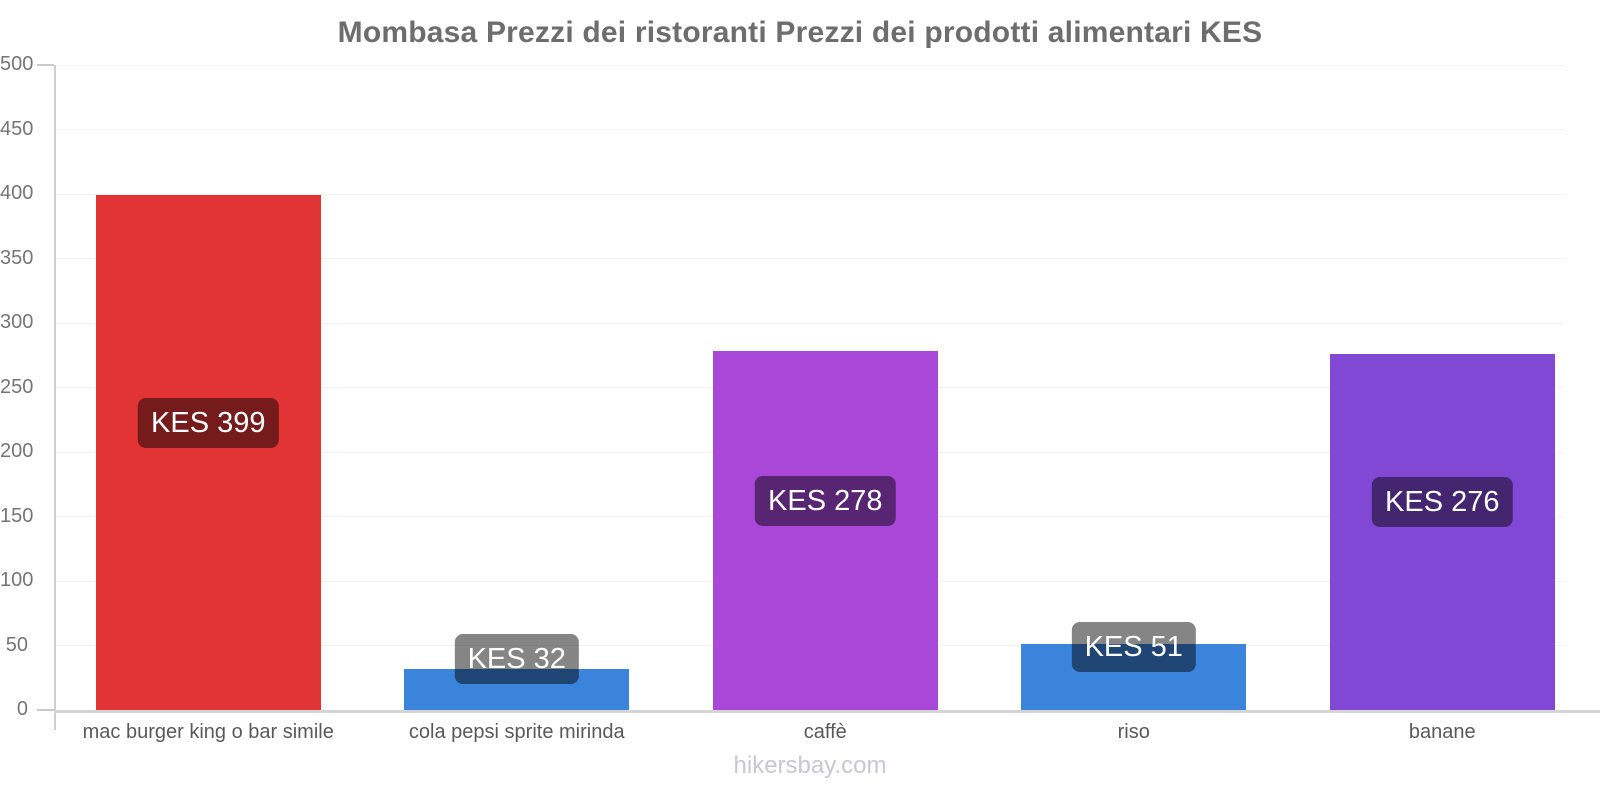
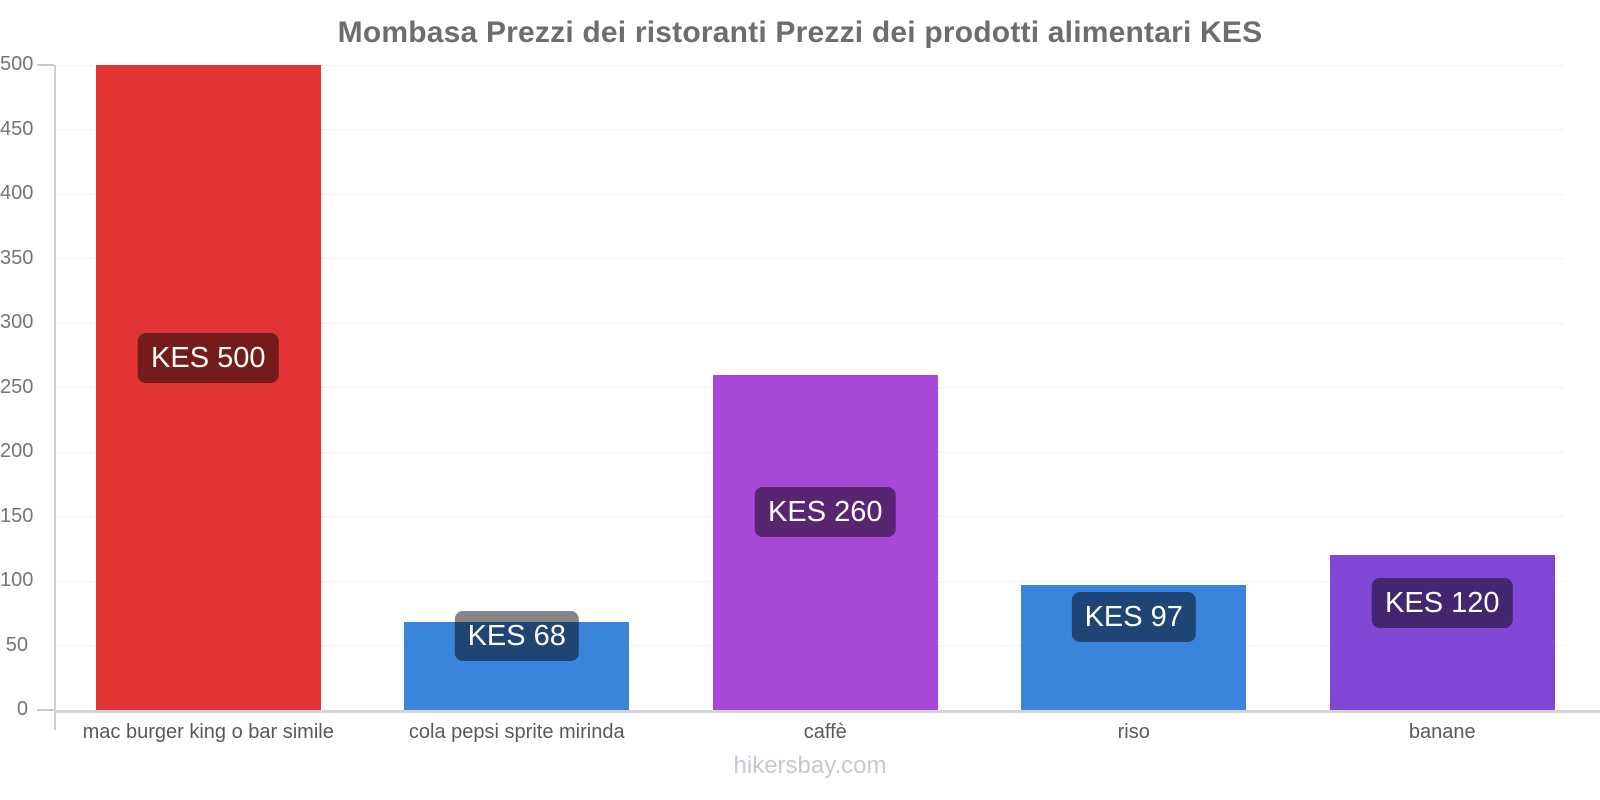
mac burger king o bar simile: 399 -> 500
cola pepsi sprite mirinda: 32 -> 68
caffè: 278 -> 260
riso: 51 -> 97
banane: 276 -> 120
